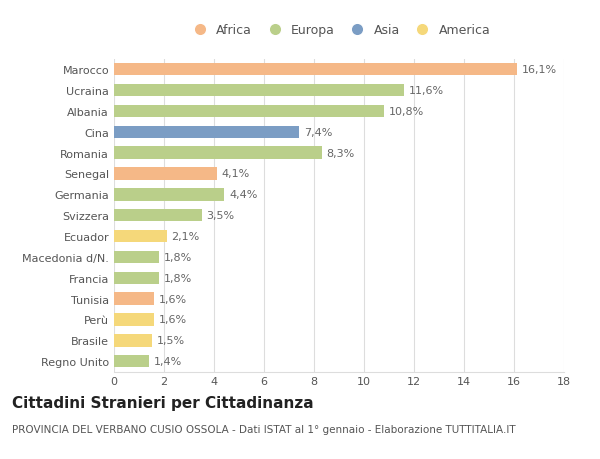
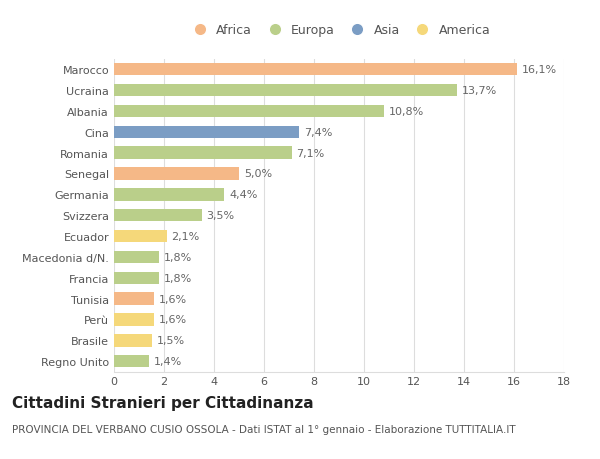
Ucraina: 11,6% -> 13,7%
Romania: 8,3% -> 7,1%
Senegal: 4,1% -> 5,0%
